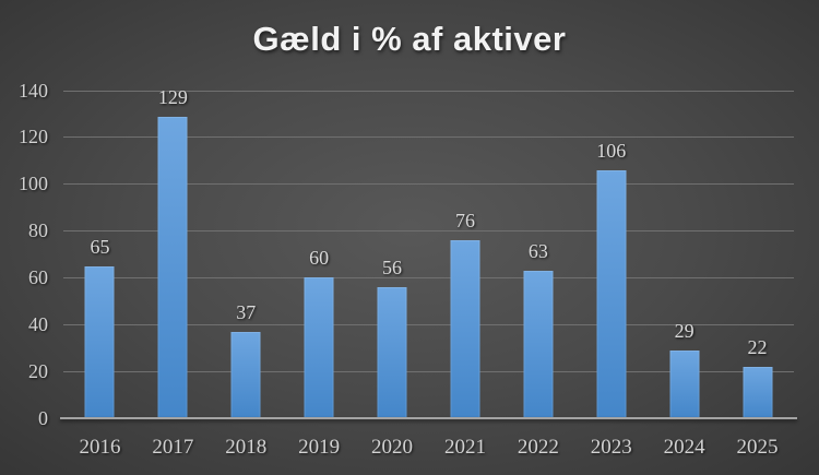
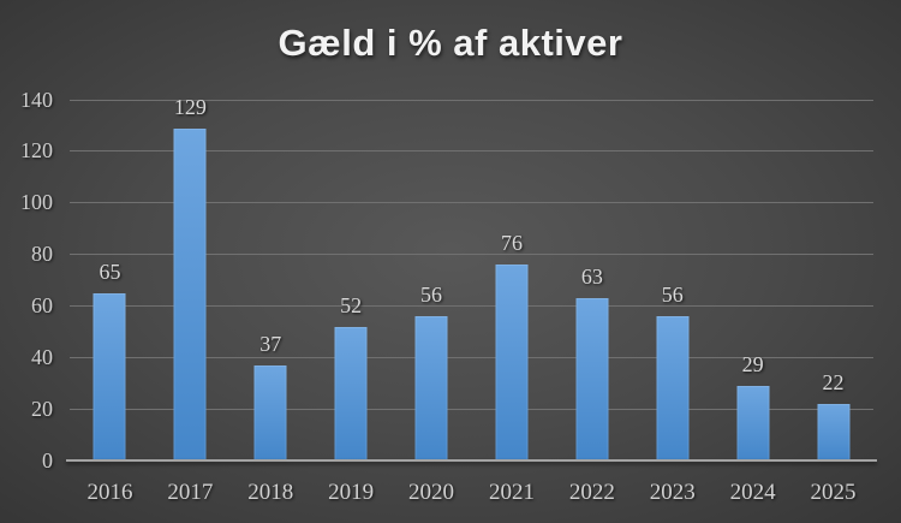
2019: 60 -> 52
2023: 106 -> 56
